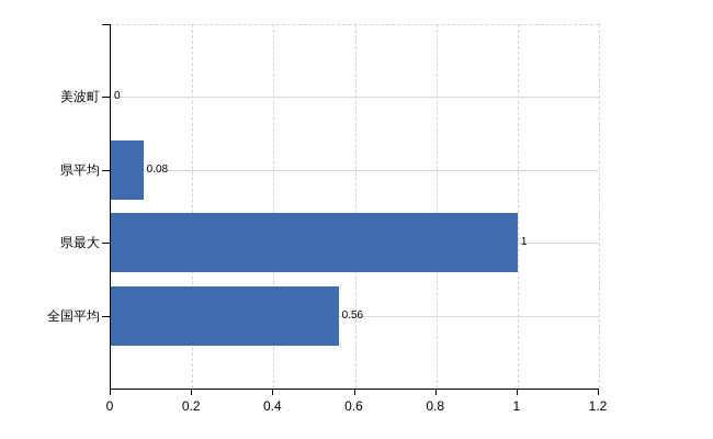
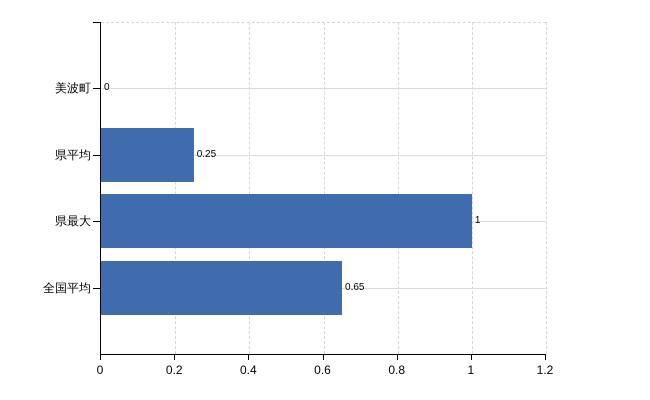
県平均: 0.08 -> 0.25
全国平均: 0.56 -> 0.65
